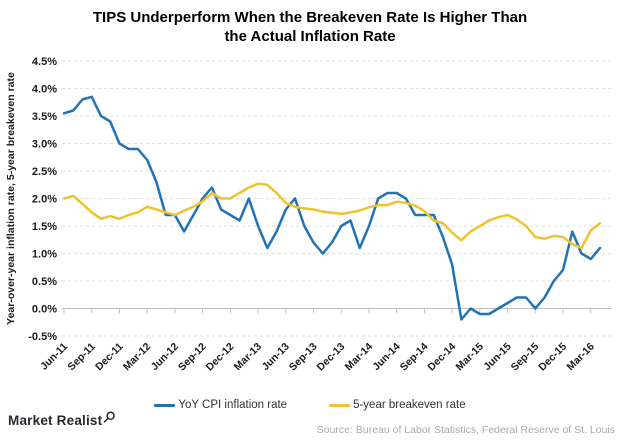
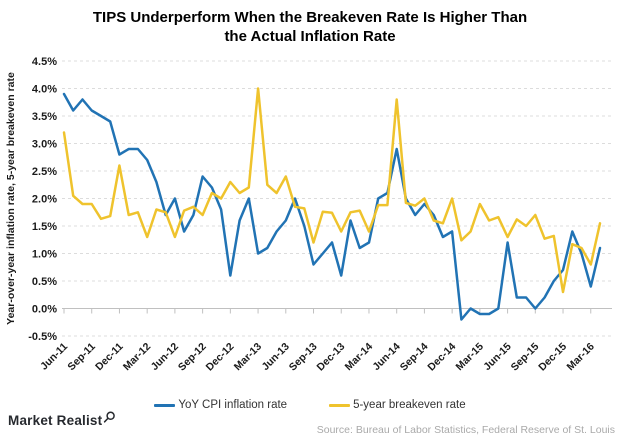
YoY CPI inflation rate/Jun-11: 3.5% -> 3.9%
5-year breakeven rate/Jun-11: 2.0% -> 3.2%
YoY CPI inflation rate/Sep-11: 3.9% -> 3.6%
5-year breakeven rate/Sep-11: 1.8% -> 1.9%
YoY CPI inflation rate/Dec-11: 3.0% -> 2.8%
5-year breakeven rate/Dec-11: 1.6% -> 2.6%
5-year breakeven rate/Mar-12: 1.9% -> 1.3%
YoY CPI inflation rate/Jun-12: 1.7% -> 2.0%
5-year breakeven rate/Jun-12: 1.7% -> 1.3%
YoY CPI inflation rate/Sep-12: 2.0% -> 2.4%
5-year breakeven rate/Sep-12: 1.9% -> 1.7%
YoY CPI inflation rate/Dec-12: 1.7% -> 0.6%
5-year breakeven rate/Dec-12: 2.0% -> 2.3%
YoY CPI inflation rate/Mar-13: 1.5% -> 1.0%
5-year breakeven rate/Mar-13: 2.3% -> 4.0%
YoY CPI inflation rate/Jun-13: 1.8% -> 1.6%
5-year breakeven rate/Jun-13: 1.9% -> 2.4%
YoY CPI inflation rate/Sep-13: 1.2% -> 0.8%
5-year breakeven rate/Sep-13: 1.8% -> 1.2%
YoY CPI inflation rate/Dec-13: 1.5% -> 0.6%
5-year breakeven rate/Dec-13: 1.7% -> 1.4%
YoY CPI inflation rate/Mar-14: 1.5% -> 1.2%
5-year breakeven rate/Mar-14: 1.8% -> 1.4%
YoY CPI inflation rate/Jun-14: 2.1% -> 2.9%
5-year breakeven rate/Jun-14: 1.9% -> 3.8%
YoY CPI inflation rate/Sep-14: 1.7% -> 1.9%
5-year breakeven rate/Sep-14: 1.8% -> 2.0%
YoY CPI inflation rate/Dec-14: 0.8% -> 1.4%
5-year breakeven rate/Dec-14: 1.4% -> 2.0%
5-year breakeven rate/Mar-15: 1.5% -> 1.9%
YoY CPI inflation rate/Jun-15: 0.1% -> 1.2%
5-year breakeven rate/Jun-15: 1.7% -> 1.3%
5-year breakeven rate/Sep-15: 1.3% -> 1.7%
5-year breakeven rate/Dec-15: 1.3% -> 0.3%
YoY CPI inflation rate/Mar-16: 0.9% -> 0.4%
5-year breakeven rate/Mar-16: 1.4% -> 0.8%
